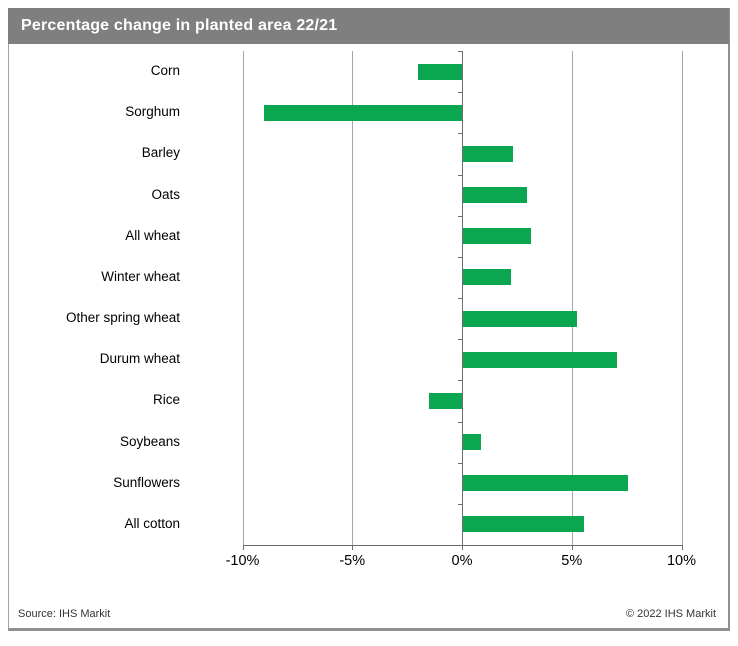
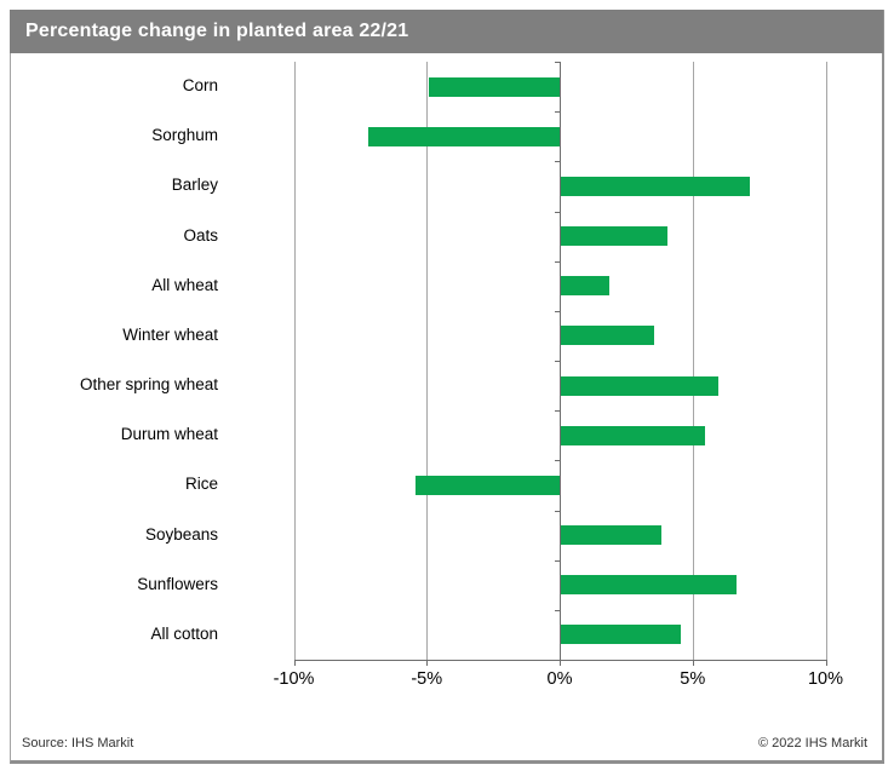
Corn: -2.0% -> -4.9%
Sorghum: -9.0% -> -7.2%
Barley: 2.3% -> 7.1%
Oats: 2.9% -> 4.0%
All wheat: 3.1% -> 1.8%
Winter wheat: 2.2% -> 3.5%
Other spring wheat: 5.2% -> 5.9%
Durum wheat: 7.0% -> 5.4%
Rice: -1.5% -> -5.4%
Soybeans: 0.8% -> 3.8%
Sunflowers: 7.5% -> 6.6%
All cotton: 5.5% -> 4.5%
